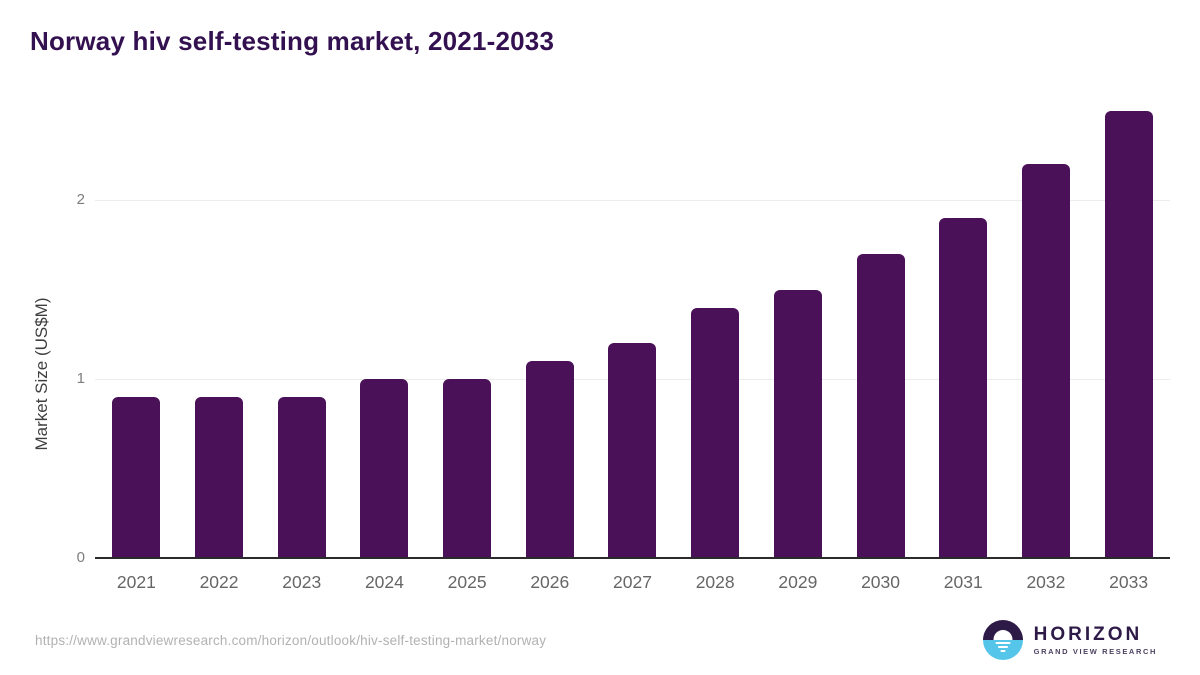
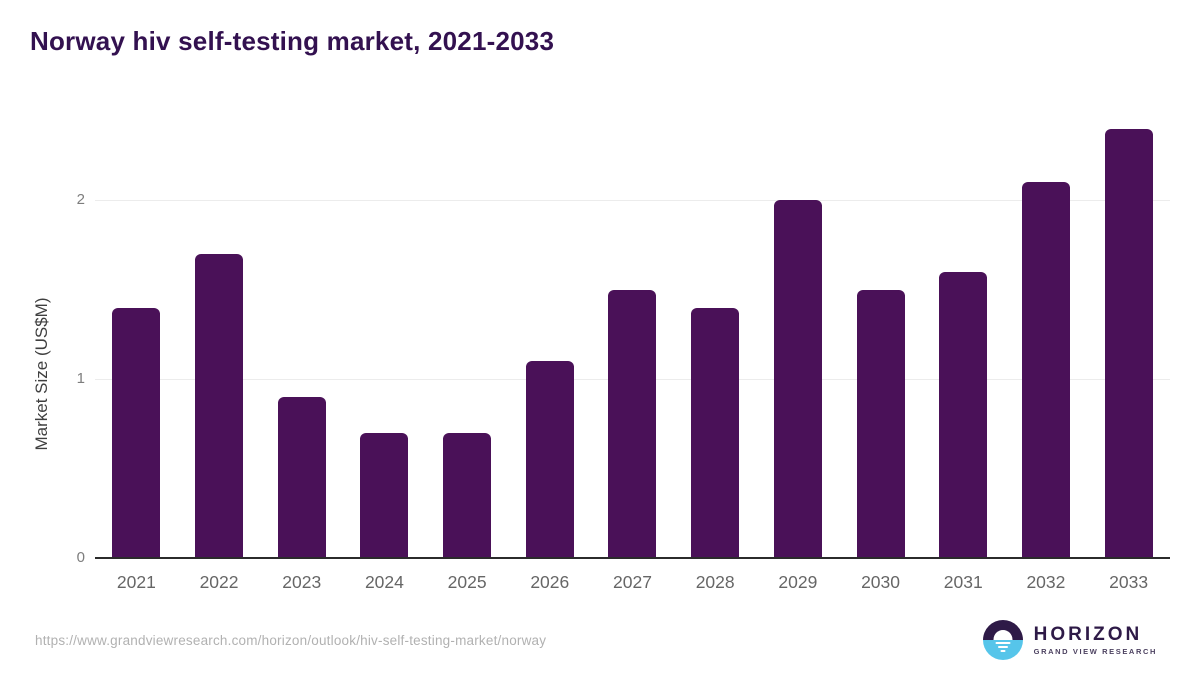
2021: 0.9 -> 1.4
2022: 0.9 -> 1.7
2024: 1.0 -> 0.7
2025: 1.0 -> 0.7
2027: 1.2 -> 1.5
2029: 1.5 -> 2.0
2030: 1.7 -> 1.5
2031: 1.9 -> 1.6
2032: 2.2 -> 2.1
2033: 2.5 -> 2.4
